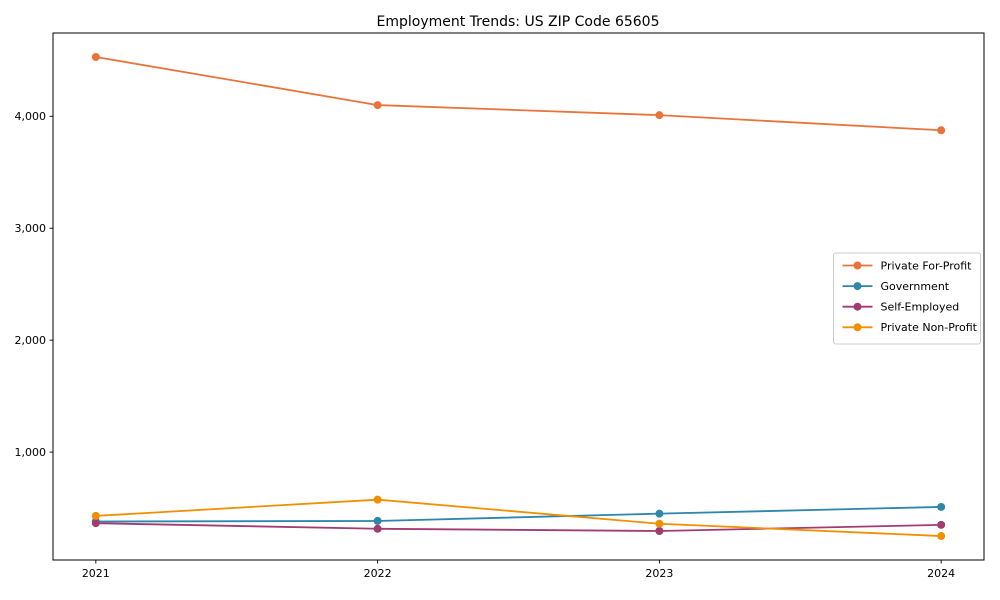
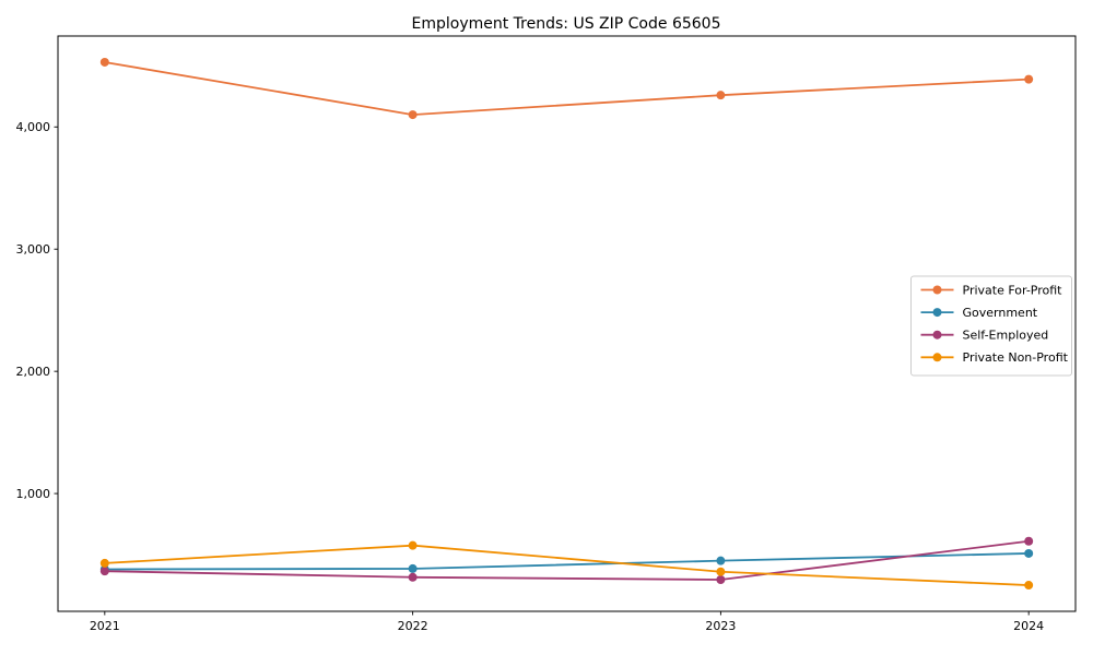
Private For-Profit/2023: 4010 -> 4260
Private For-Profit/2024: 3880 -> 4390
Self-Employed/2024: 350 -> 610
